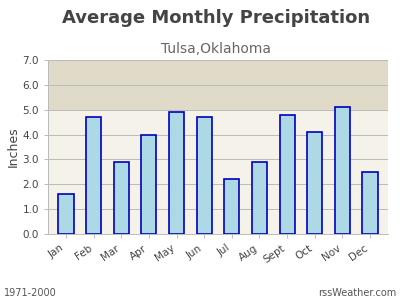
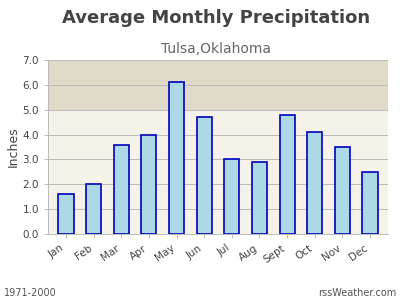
Feb: 4.7 -> 2.0
Mar: 2.9 -> 3.6
May: 4.9 -> 6.1
Jul: 2.2 -> 3.0
Nov: 5.1 -> 3.5
